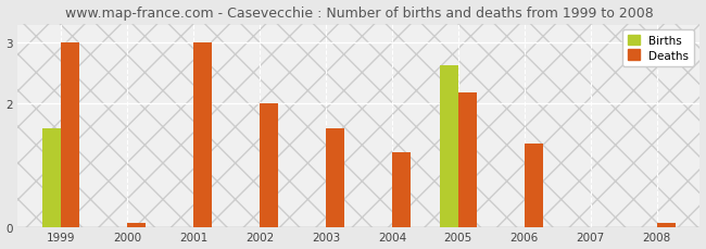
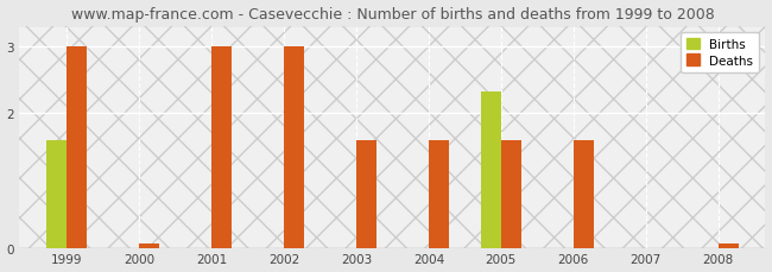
Deaths/2002: 2.00 -> 3.00
Deaths/2004: 1.22 -> 1.60
Births/2005: 2.62 -> 2.33
Deaths/2005: 2.18 -> 1.60
Deaths/2006: 1.36 -> 1.60
